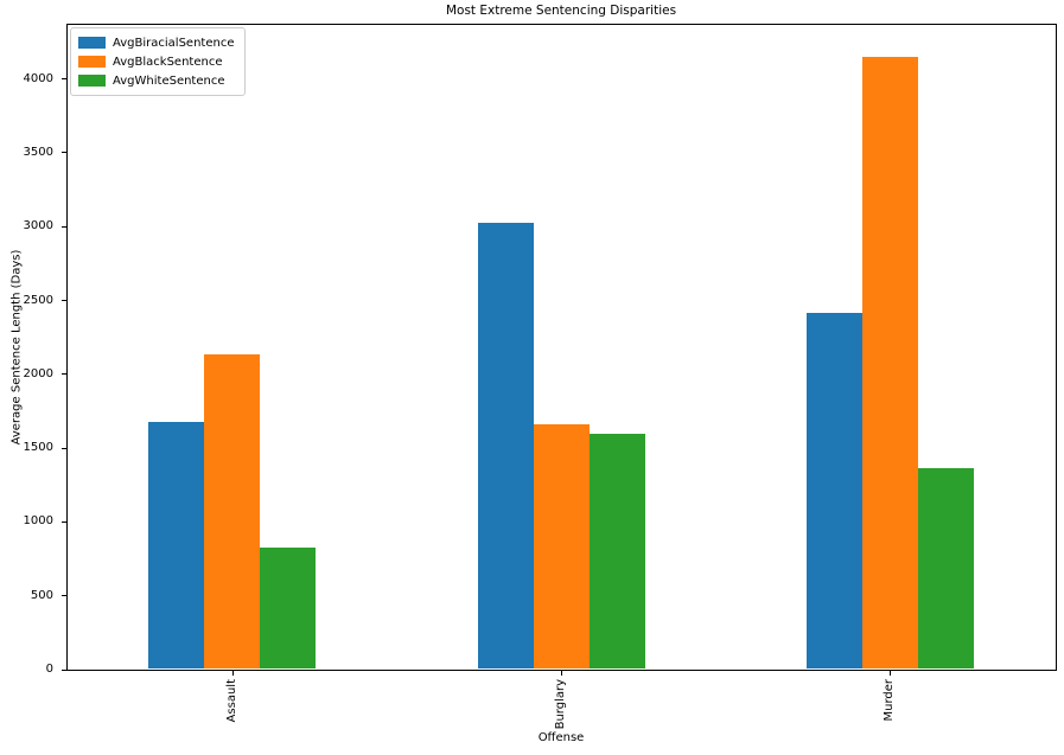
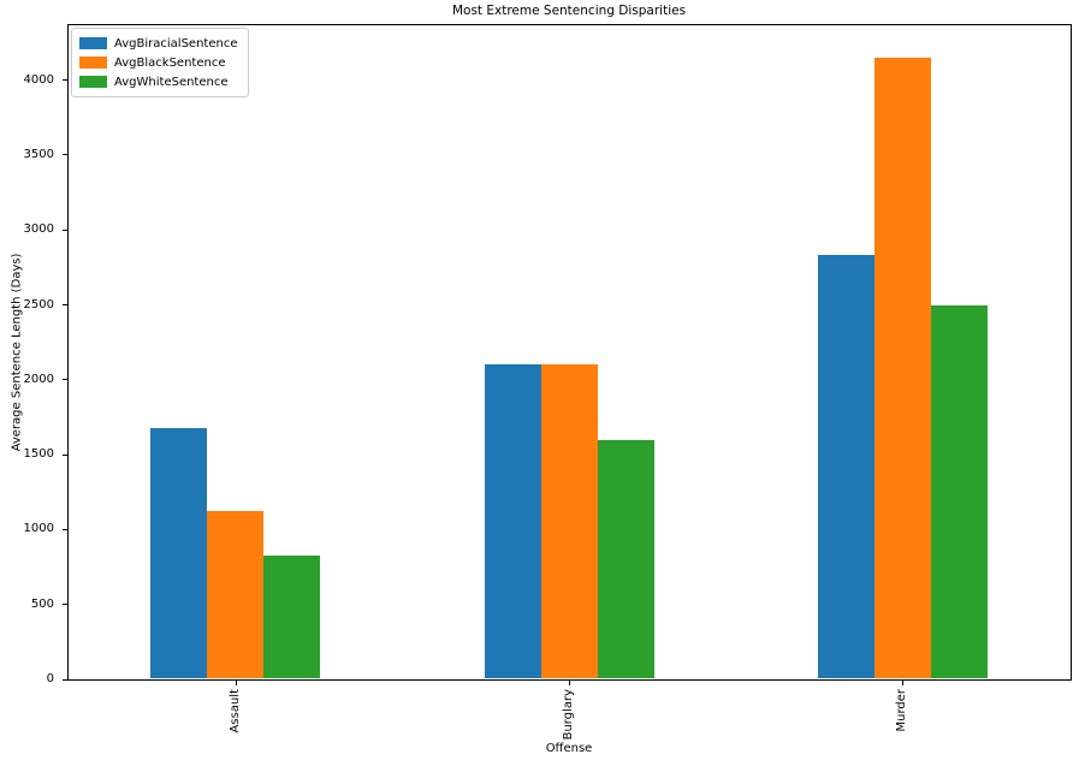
AvgBlackSentence/Assault: 2130 -> 1120
AvgBiracialSentence/Burglary: 3020 -> 2100
AvgBlackSentence/Burglary: 1650 -> 2100
AvgBiracialSentence/Murder: 2410 -> 2820
AvgWhiteSentence/Murder: 1360 -> 2490
